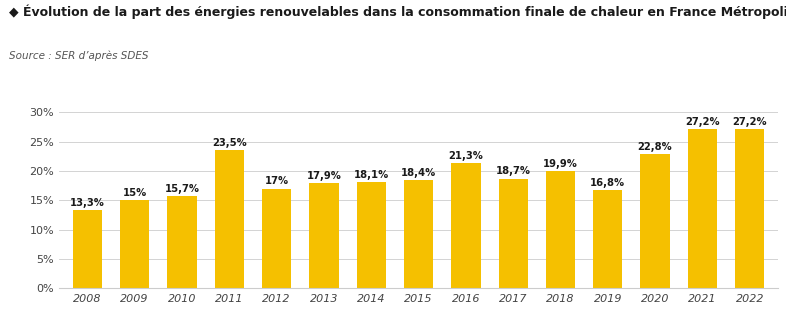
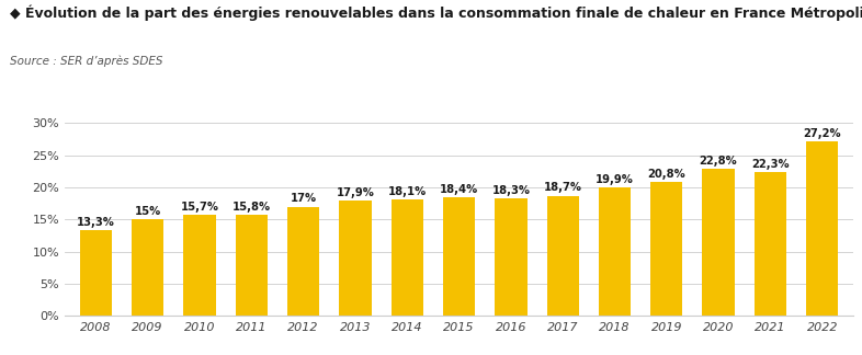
2011: 23,5% -> 15,8%
2016: 21,3% -> 18,3%
2019: 16,8% -> 20,8%
2021: 27,2% -> 22,3%
